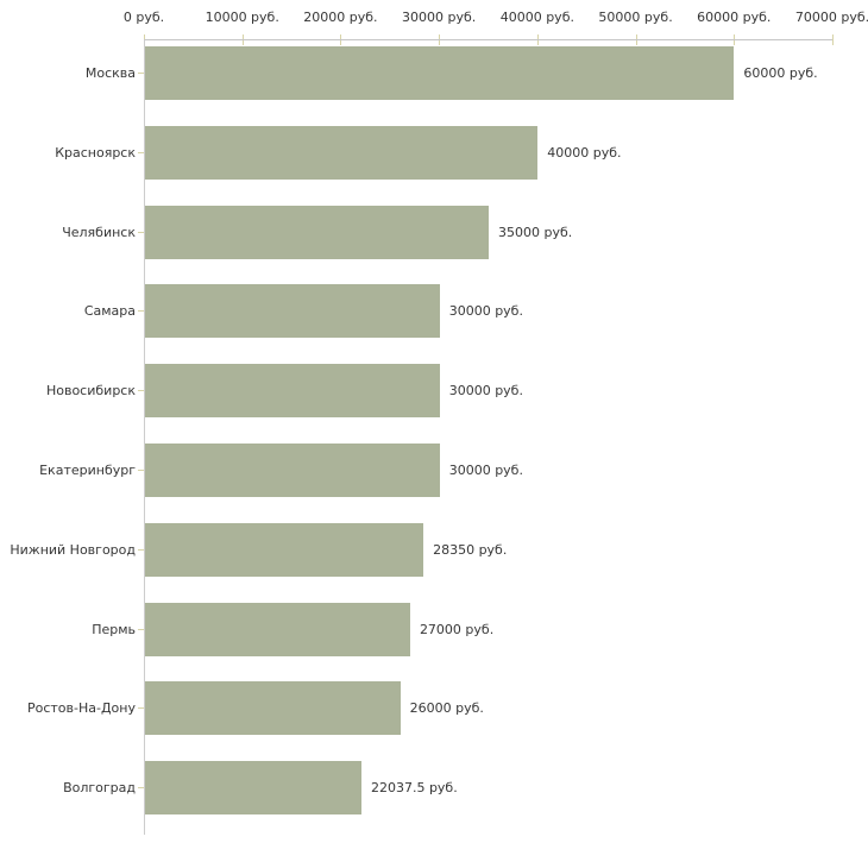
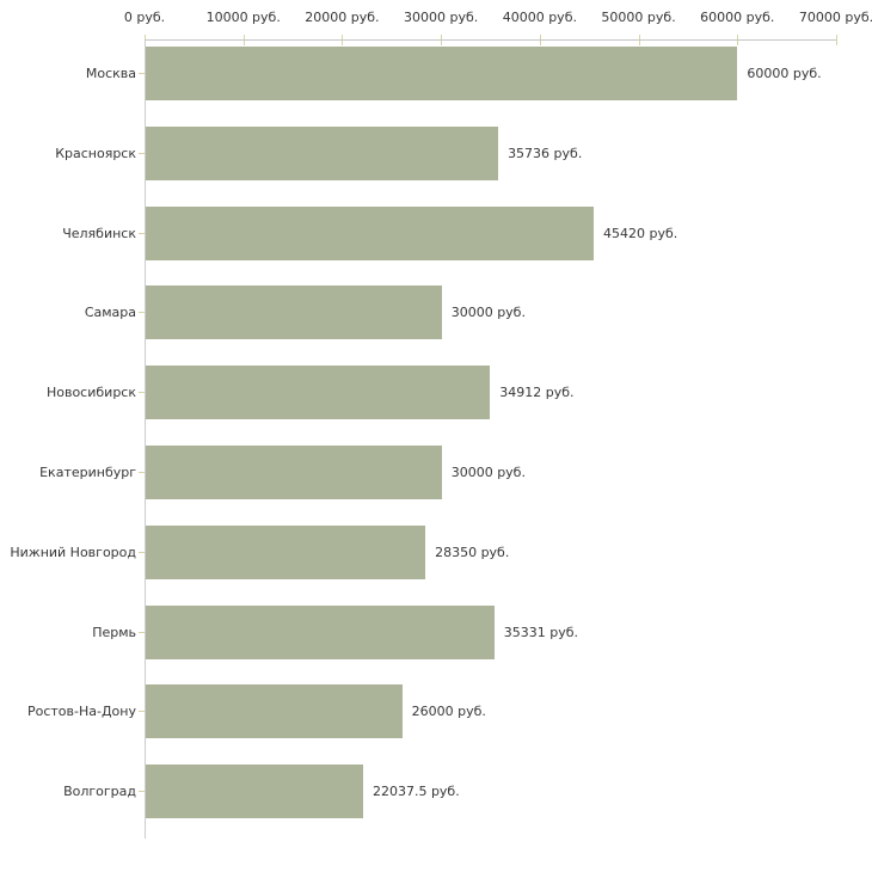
Красноярск: 40000 -> 35736
Челябинск: 35000 -> 45420
Новосибирск: 30000 -> 34912
Пермь: 27000 -> 35331
